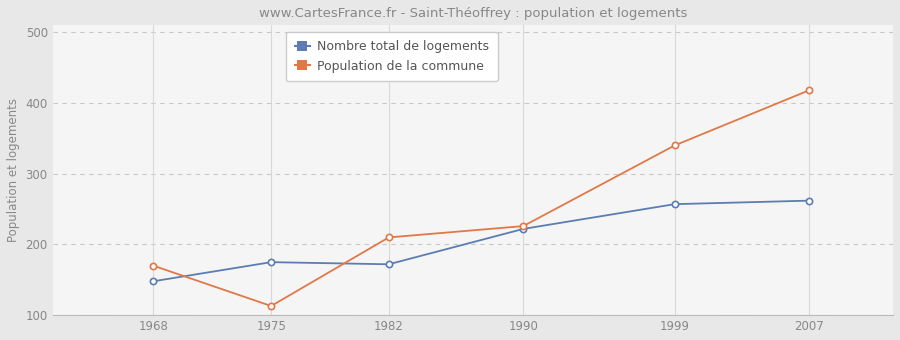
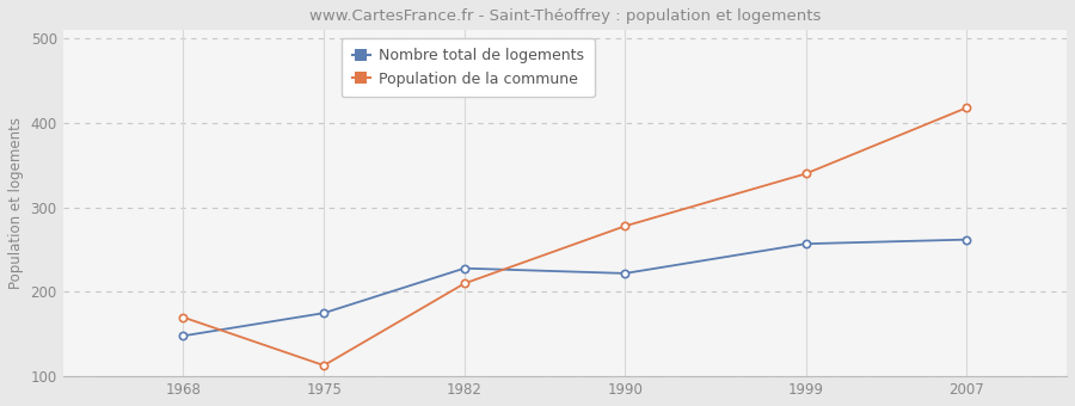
Nombre total de logements/1982: 172 -> 228
Population de la commune/1990: 226 -> 278
